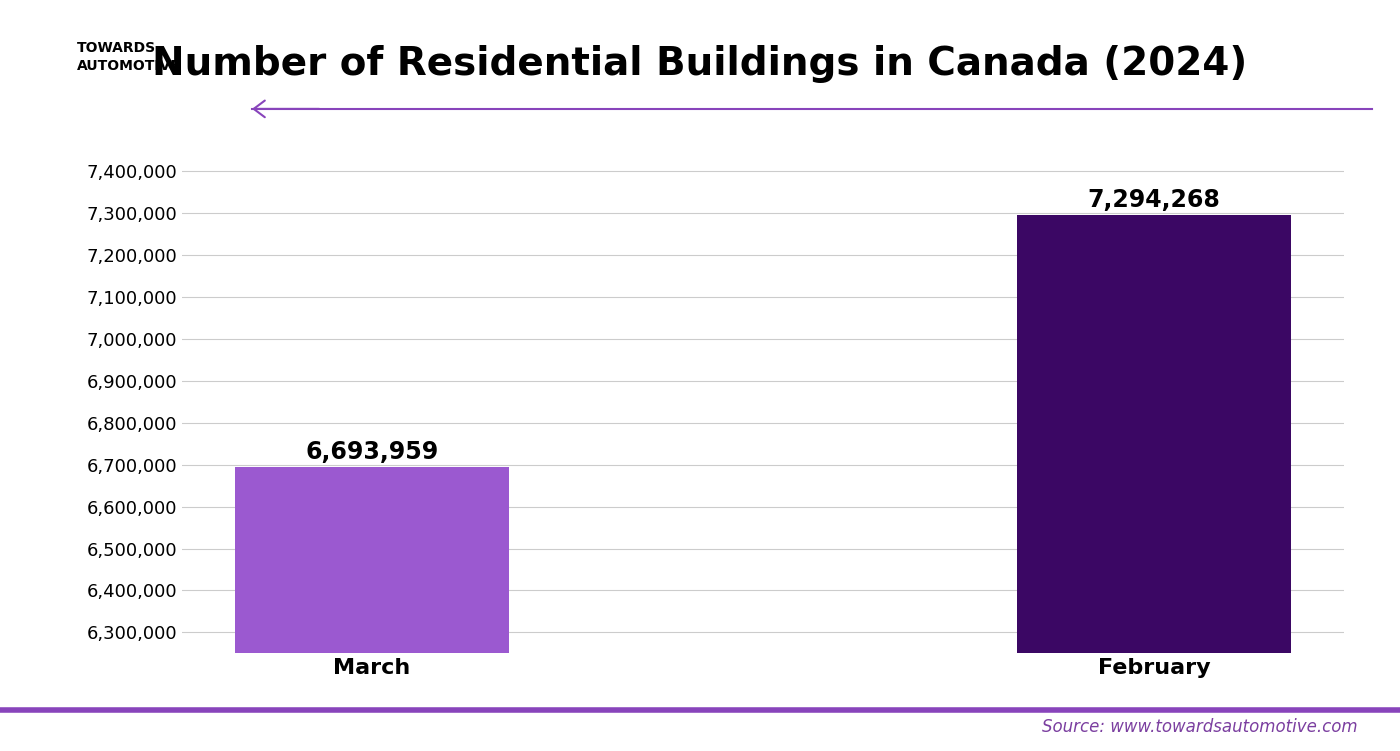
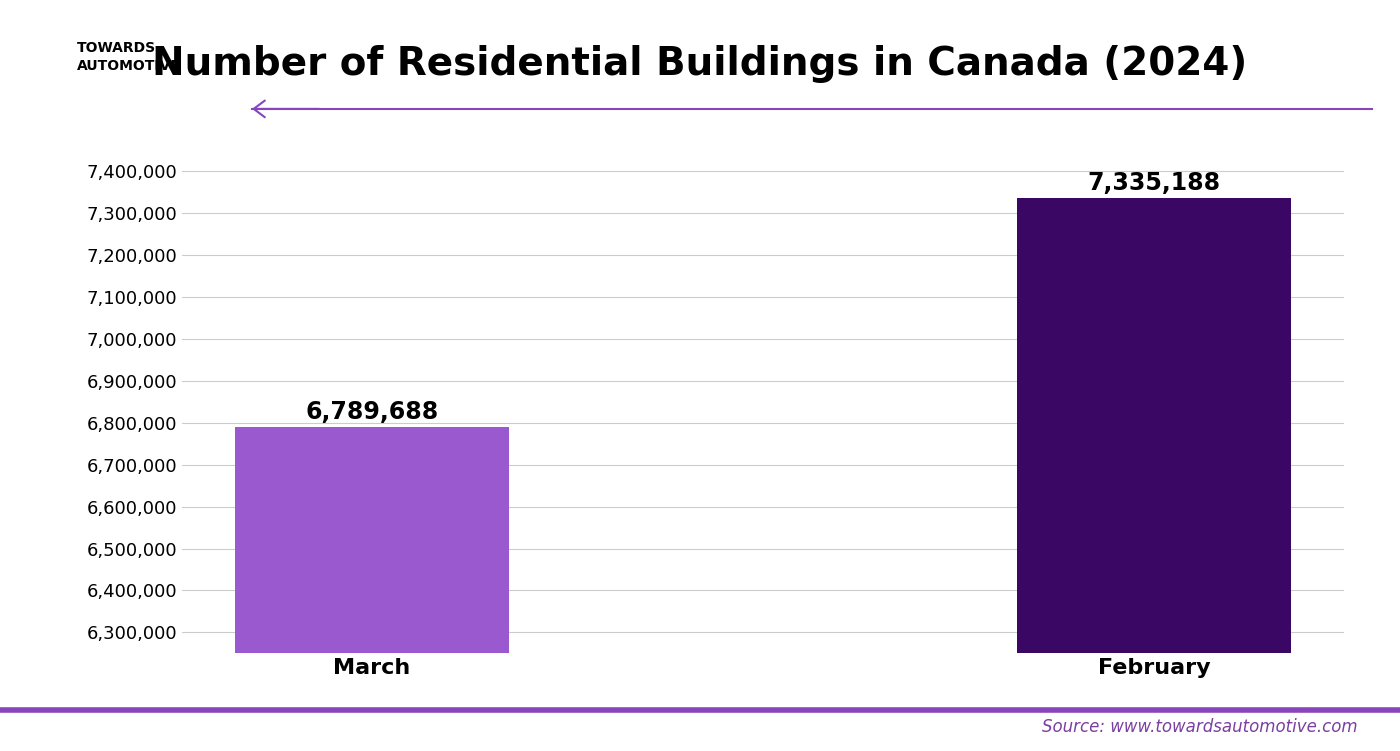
March: 6,693,959 -> 6,789,688
February: 7,294,268 -> 7,335,188
